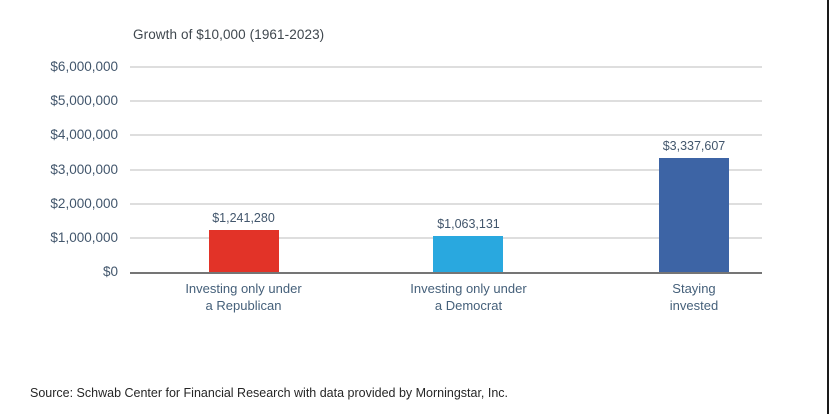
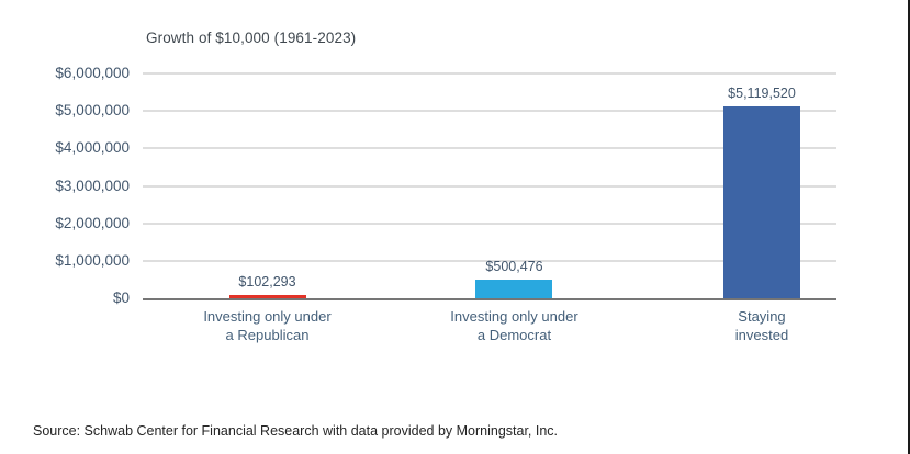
Investing only under a Republican: $1,241,280 -> $102,293
Investing only under a Democrat: $1,063,131 -> $500,476
Staying invested: $3,337,607 -> $5,119,520
